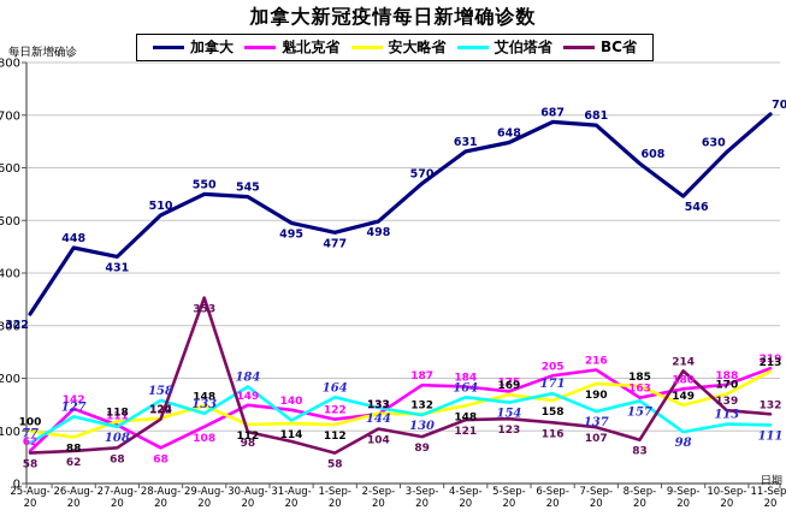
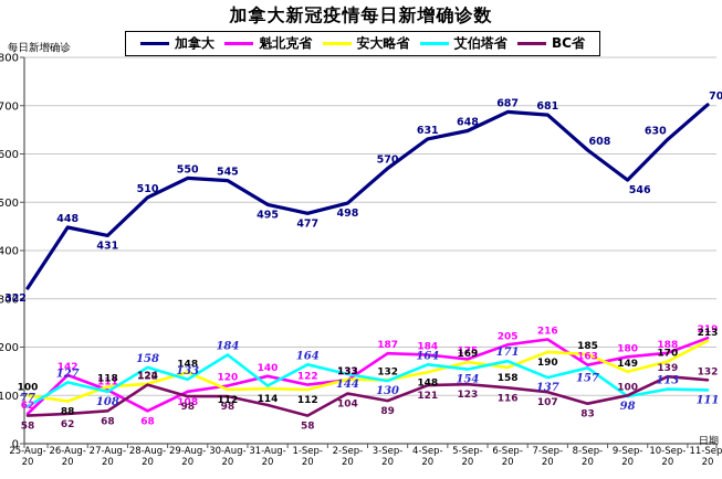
BC省/29-Aug-20: 353 -> 98
魁北克省/30-Aug-20: 149 -> 120
BC省/9-Sep-20: 214 -> 100
